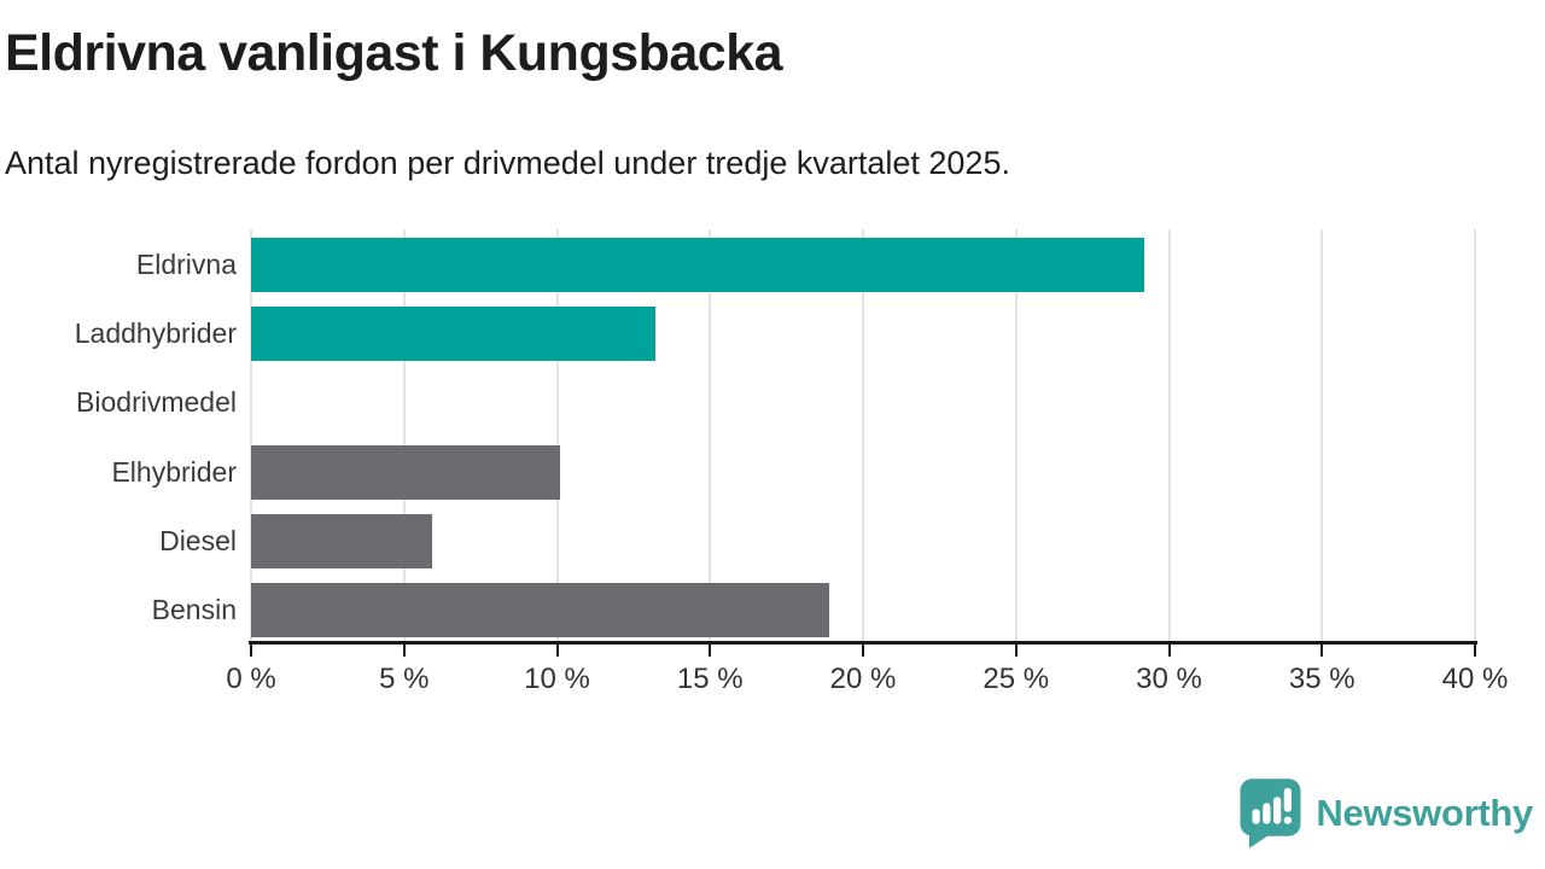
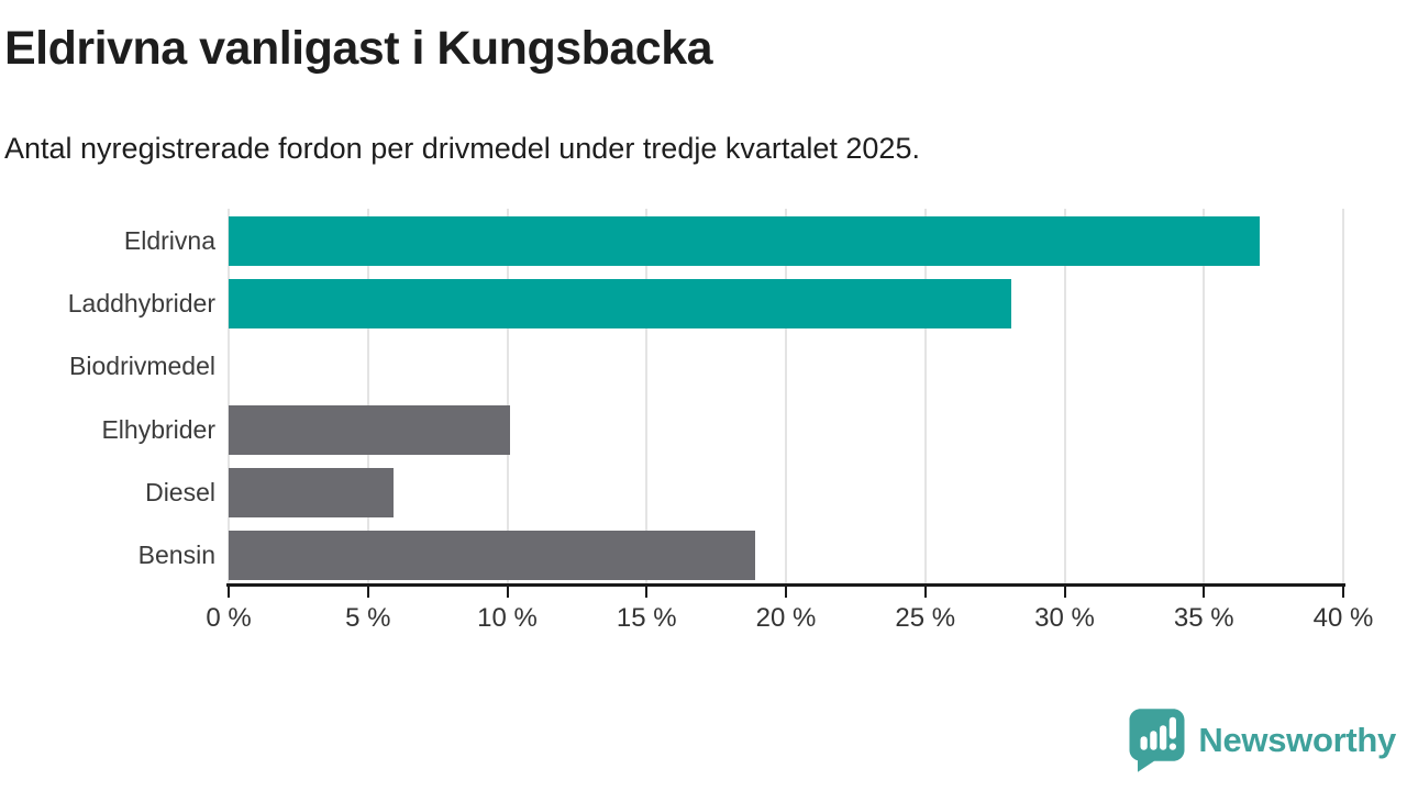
Eldrivna: 29.2% -> 37.0%
Laddhybrider: 13.2% -> 28.1%
